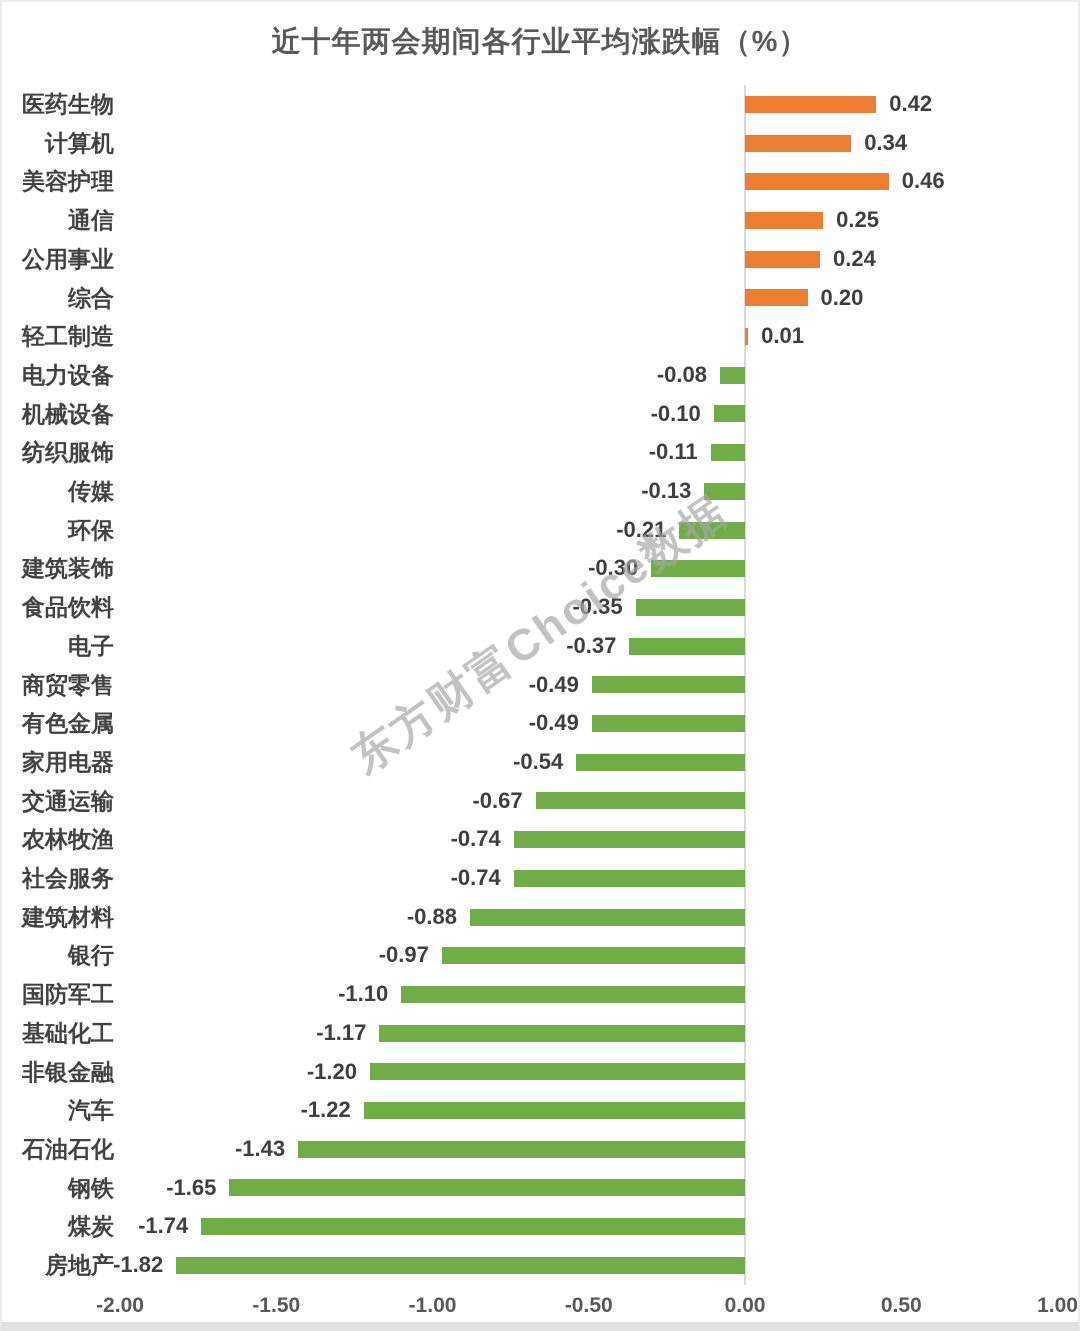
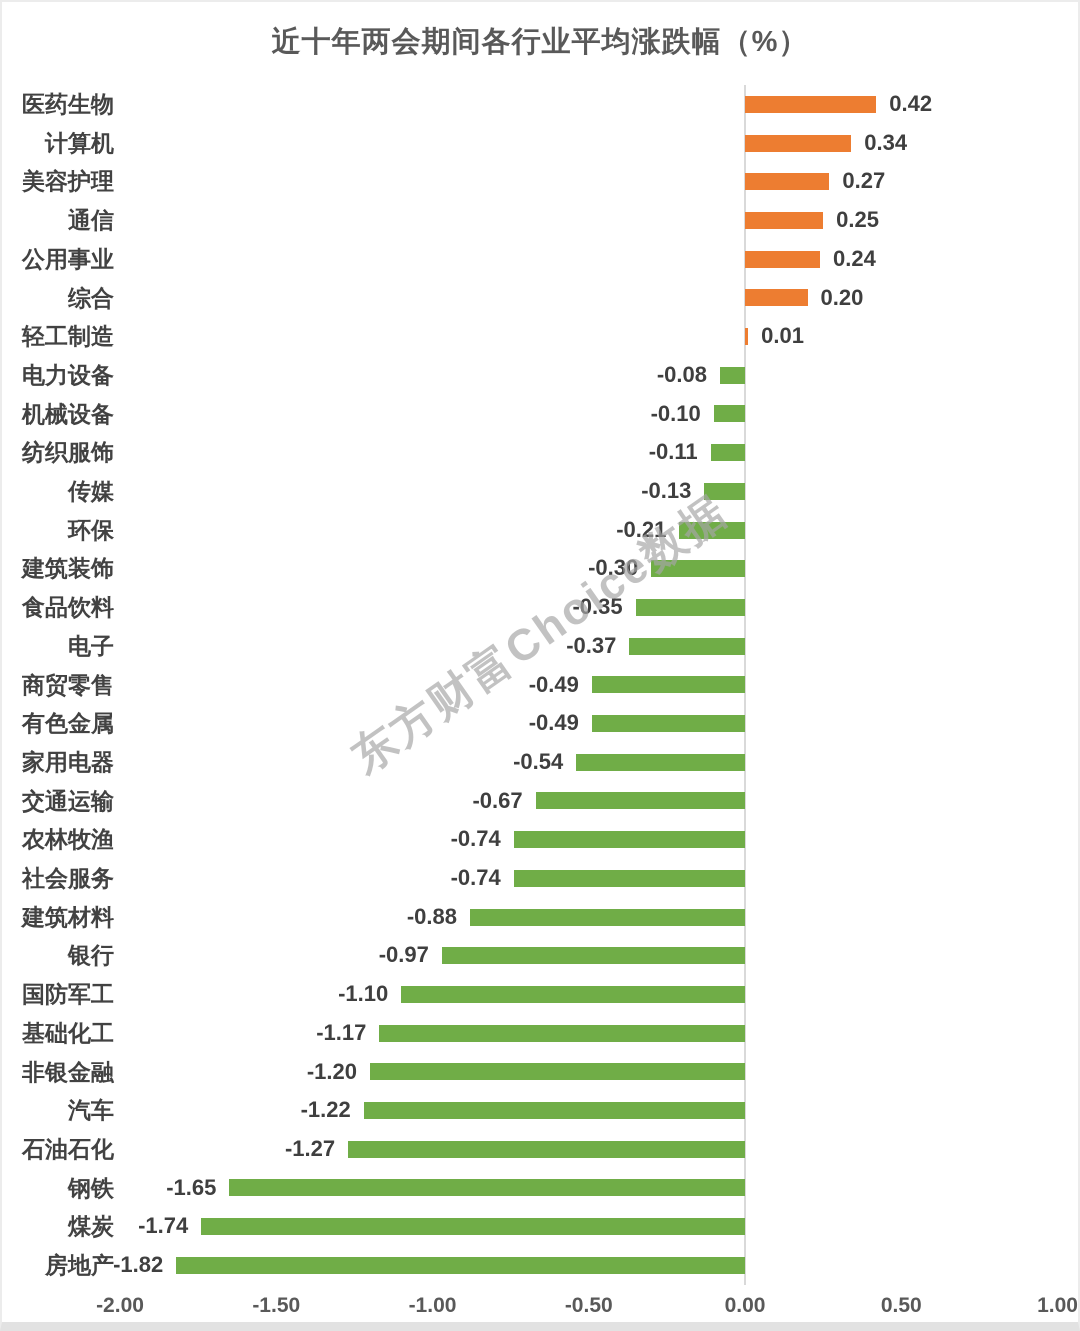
美容护理: 0.46 -> 0.27
石油石化: -1.43 -> -1.27
